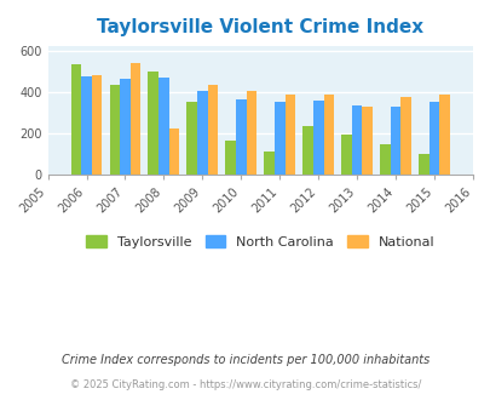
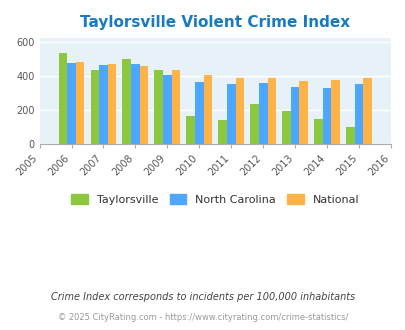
National/2007: 540 -> 470
National/2008: 220 -> 460
Taylorsville/2009: 350 -> 440
Taylorsville/2011: 110 -> 140
National/2013: 330 -> 370
